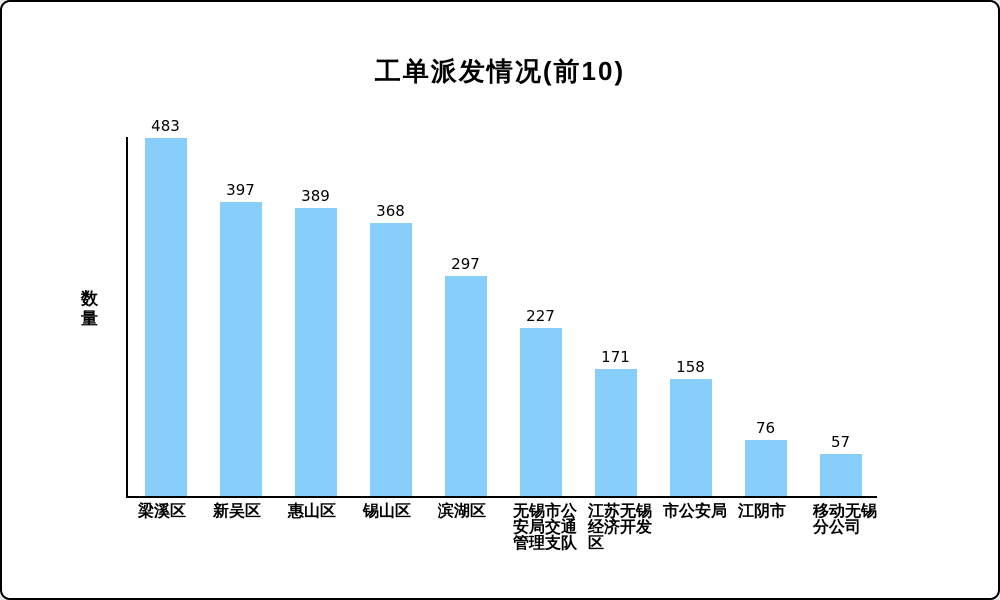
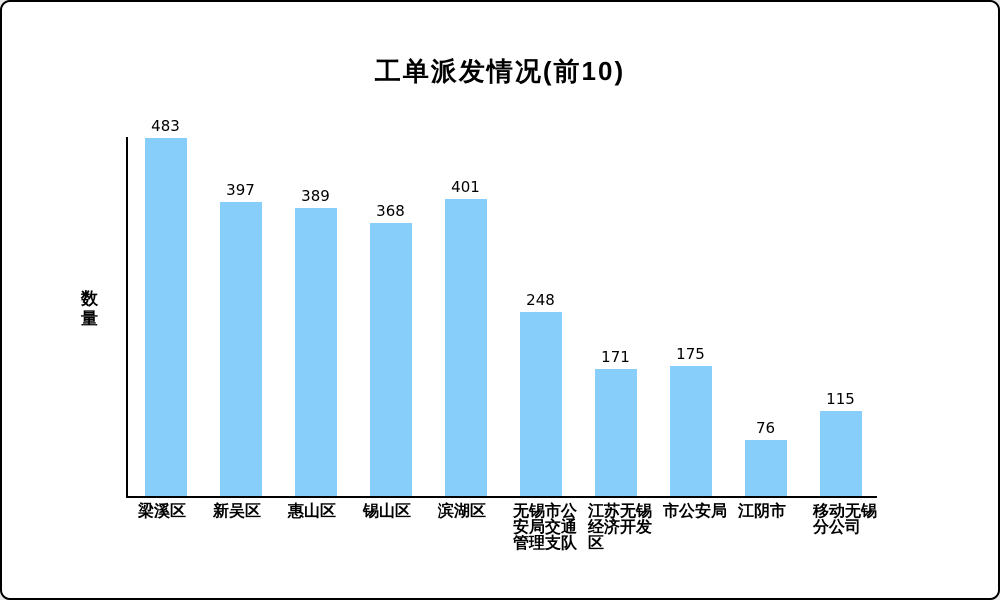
滨湖区: 297 -> 401
无锡市公安局交通管理支队: 227 -> 248
市公安局: 158 -> 175
移动无锡分公司: 57 -> 115
